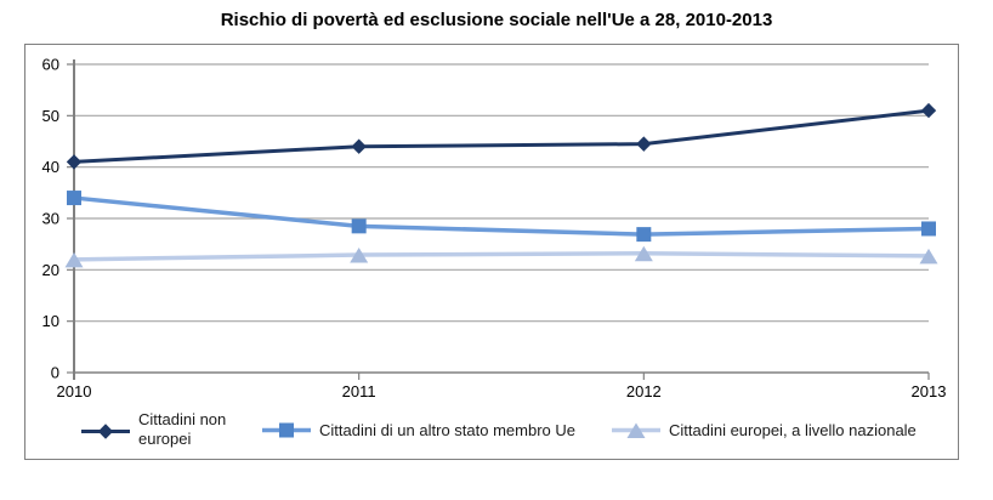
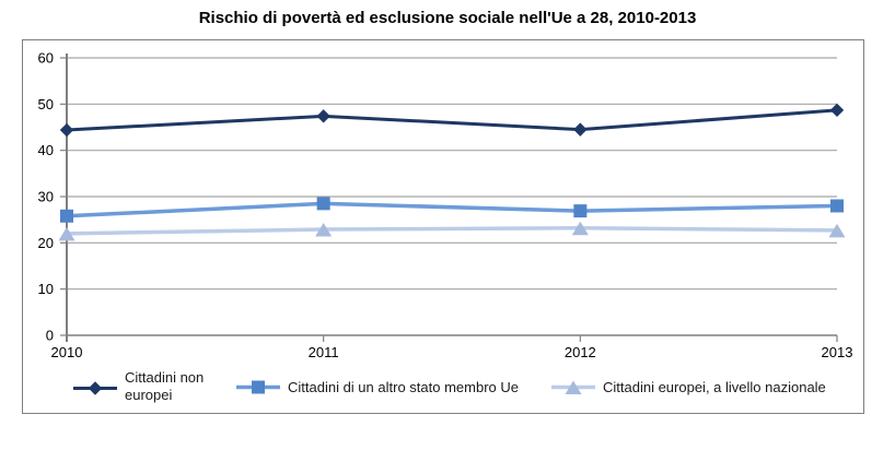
Cittadini non europei/2010: 41 -> 44
Cittadini di un altro stato membro Ue/2010: 34 -> 26
Cittadini non europei/2011: 44 -> 47
Cittadini non europei/2013: 51 -> 49
